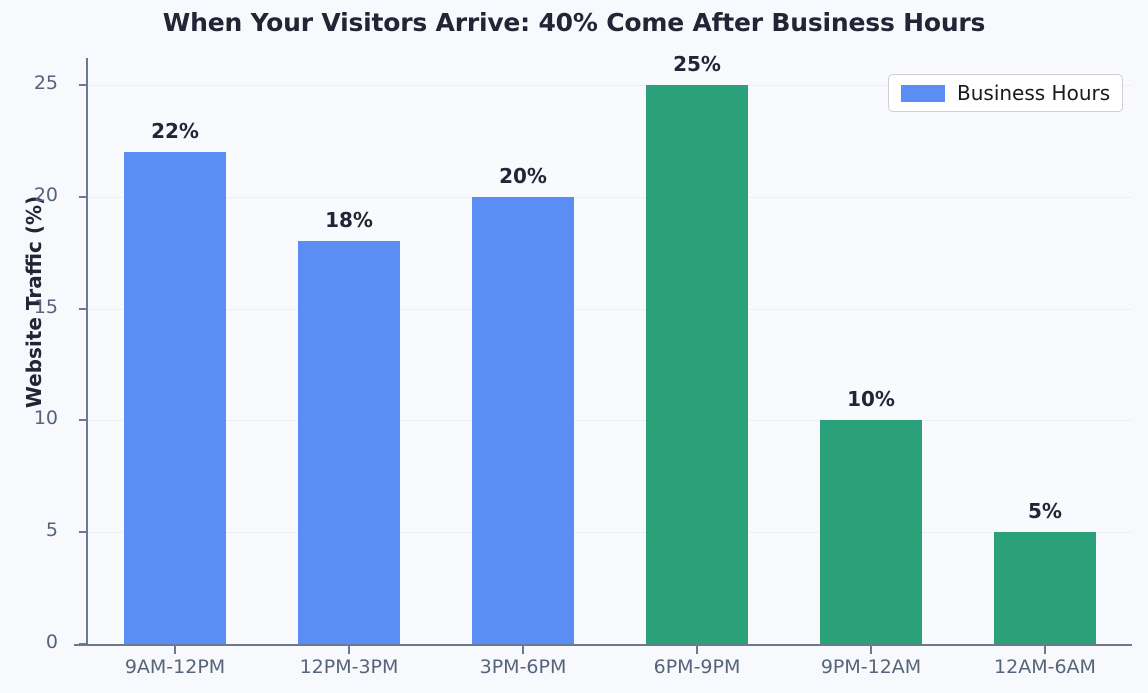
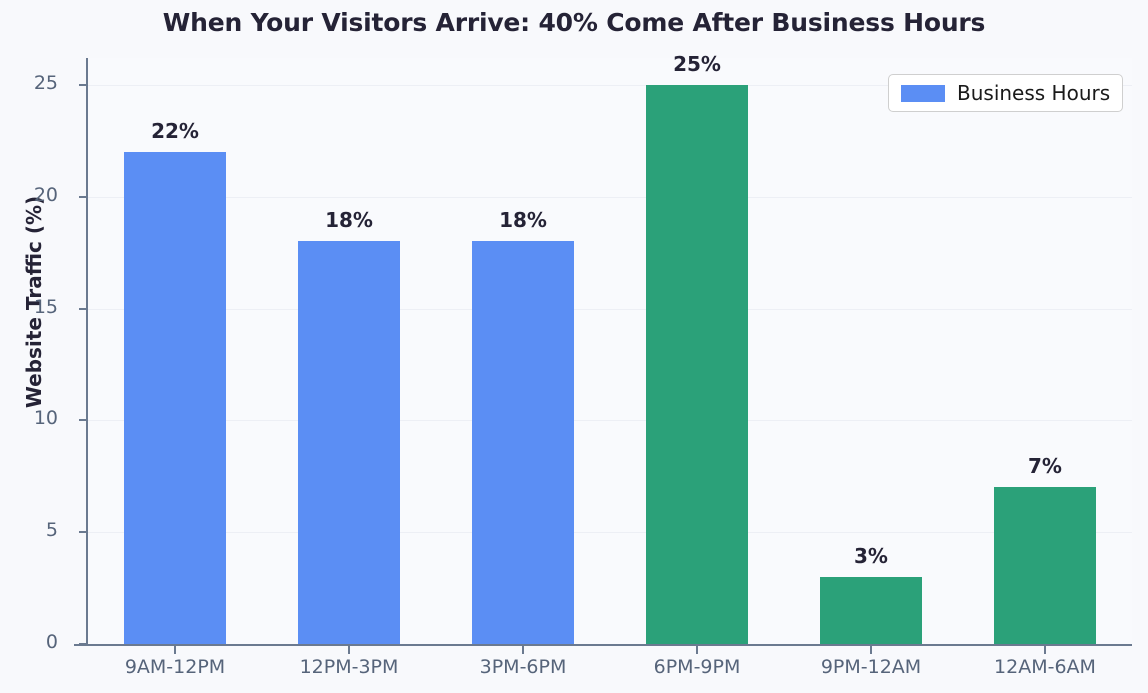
3PM-6PM: 20% -> 18%
9PM-12AM: 10% -> 3%
12AM-6AM: 5% -> 7%
